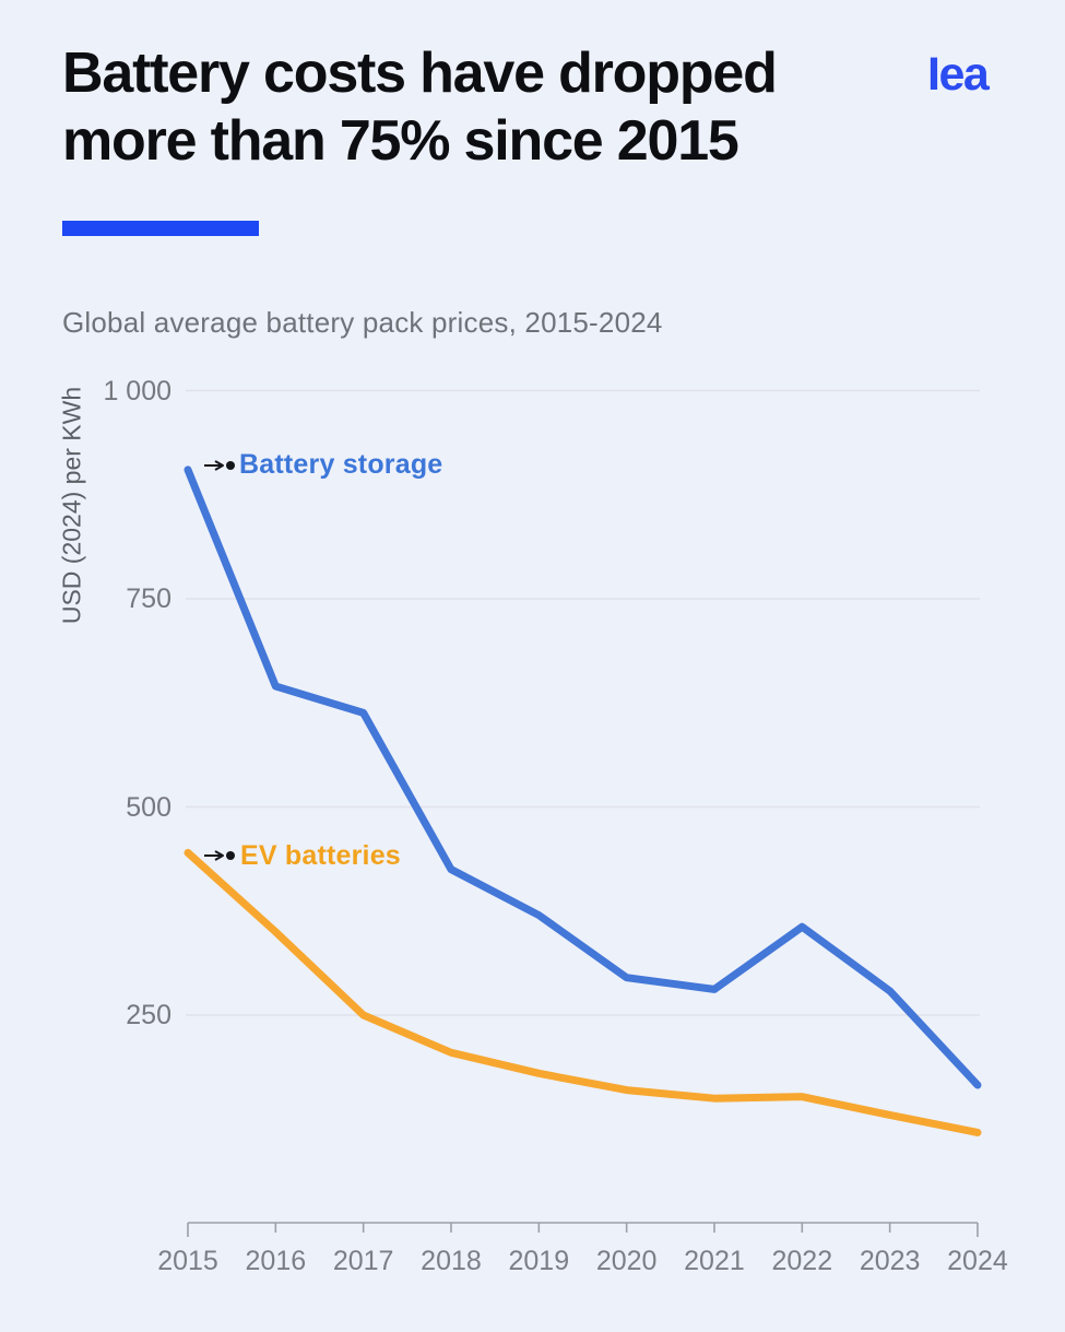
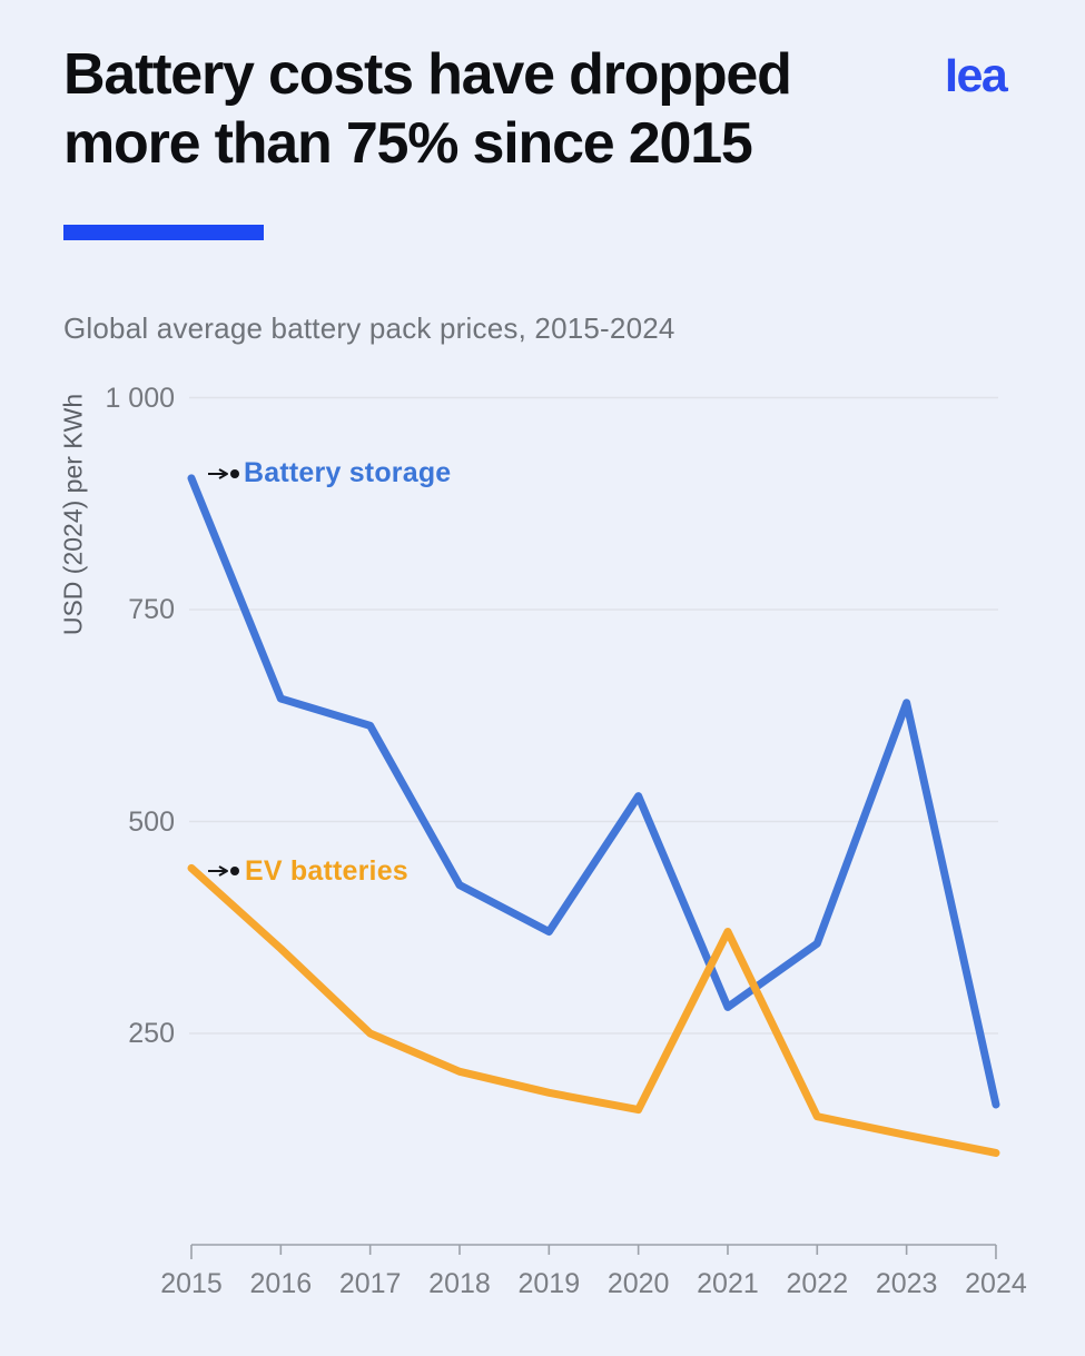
Battery storage/2020: 300 -> 530
EV batteries/2021: 150 -> 370
Battery storage/2023: 280 -> 640
